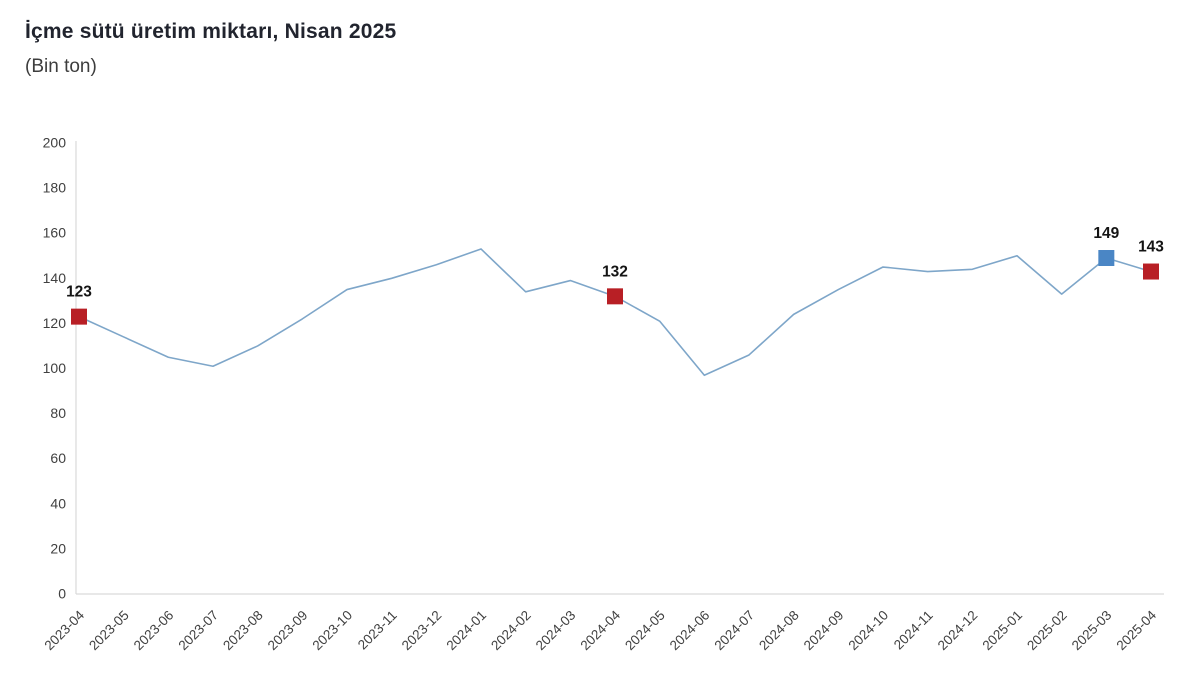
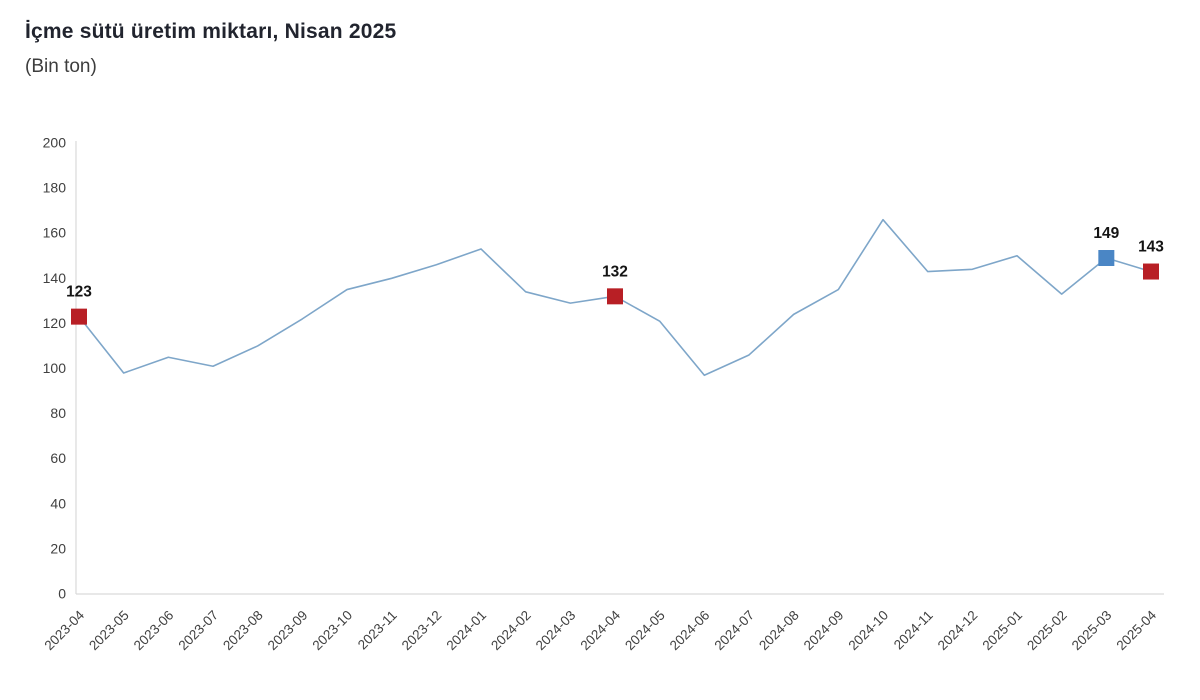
2023-05: 114 -> 98
2024-03: 139 -> 129
2024-10: 145 -> 166
